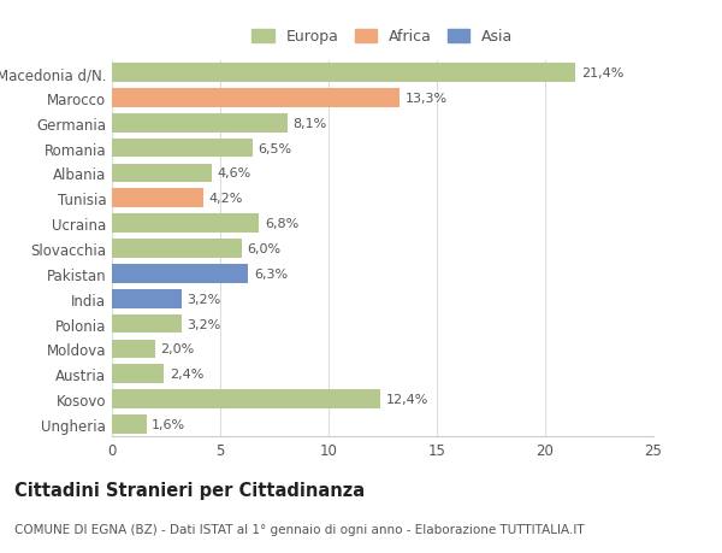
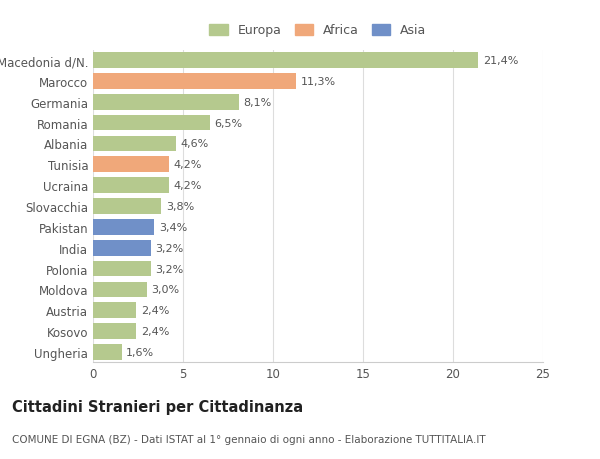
Marocco: 13,3% -> 11,3%
Ucraina: 6,8% -> 4,2%
Slovacchia: 6,0% -> 3,8%
Pakistan: 6,3% -> 3,4%
Moldova: 2,0% -> 3,0%
Kosovo: 12,4% -> 2,4%
